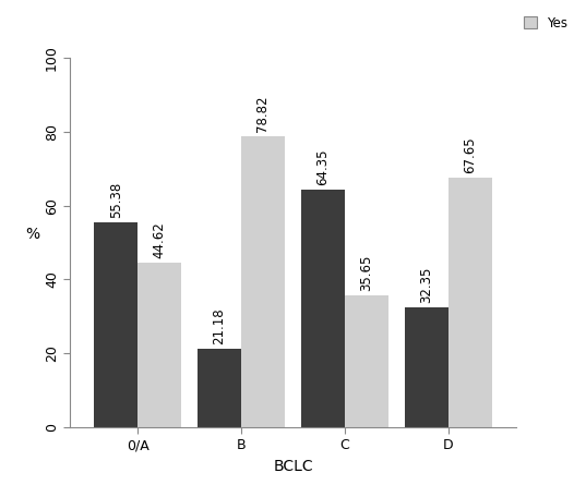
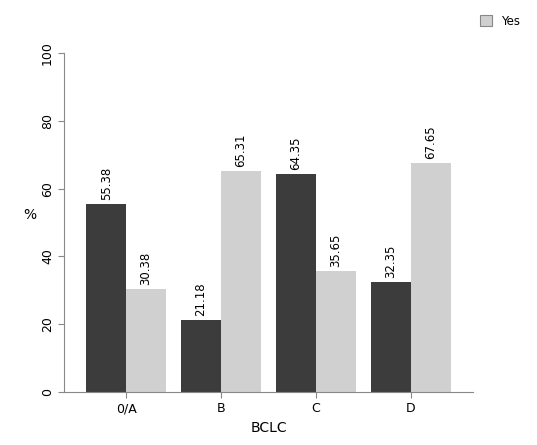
Yes/0/A: 44.62 -> 30.38
Yes/B: 78.82 -> 65.31
